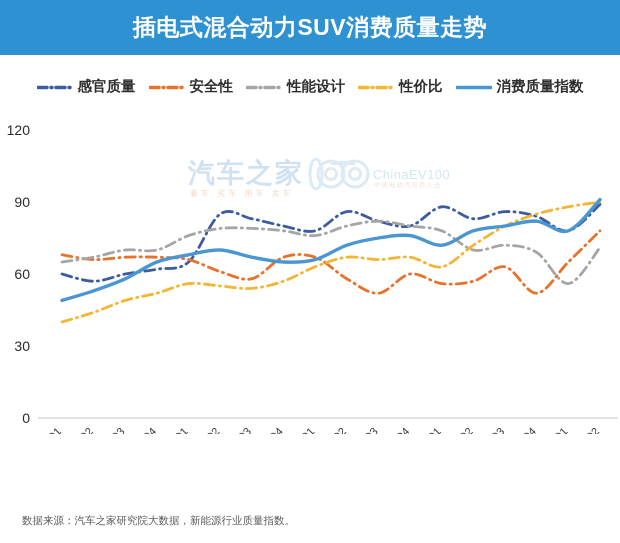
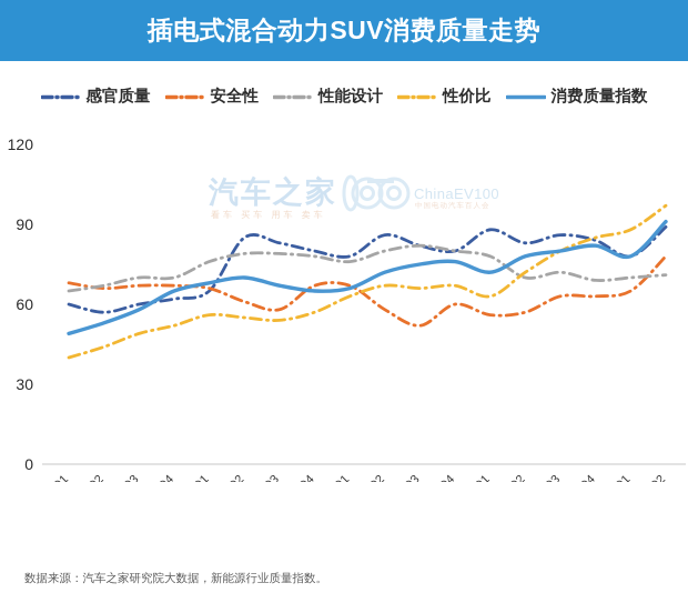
安全性/2022Q4: 52 -> 63
性能设计/2023Q1: 56 -> 70
性价比/2023Q2: 90 -> 97
